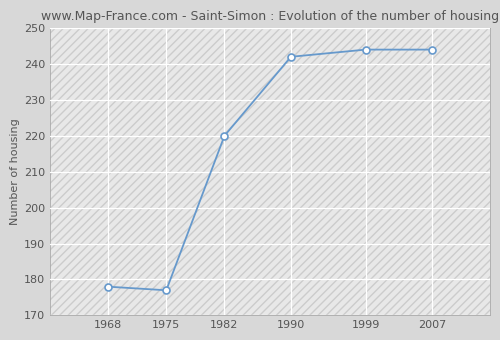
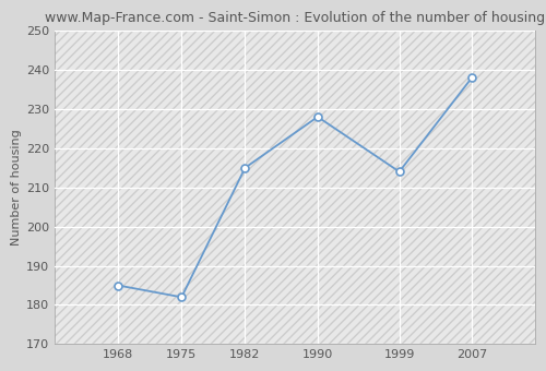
1968: 178 -> 185
1975: 177 -> 182
1982: 220 -> 215
1990: 242 -> 228
1999: 244 -> 214
2007: 244 -> 238
